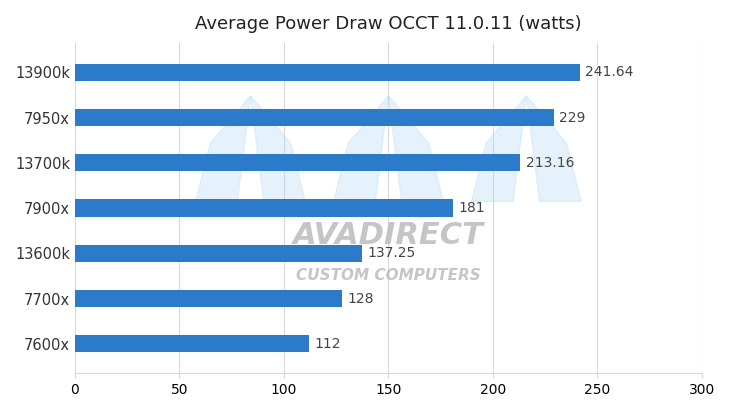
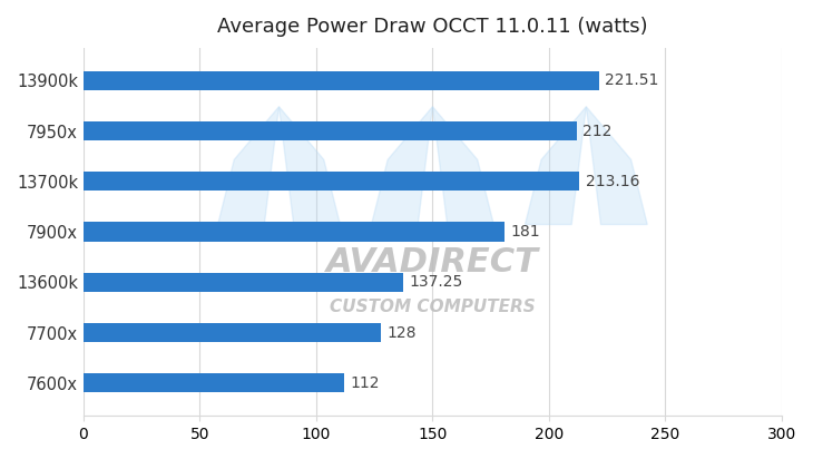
13900k: 241.64 -> 221.51
7950x: 229 -> 212
